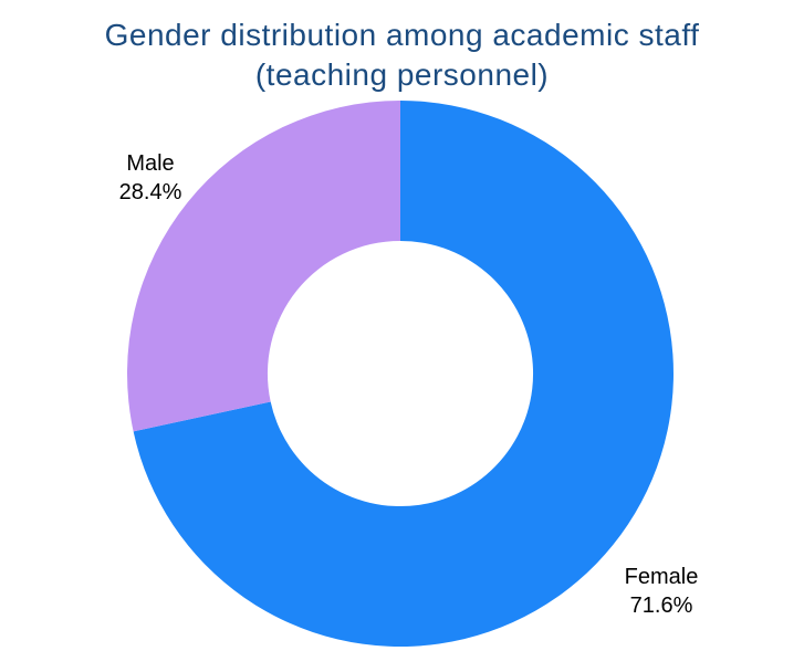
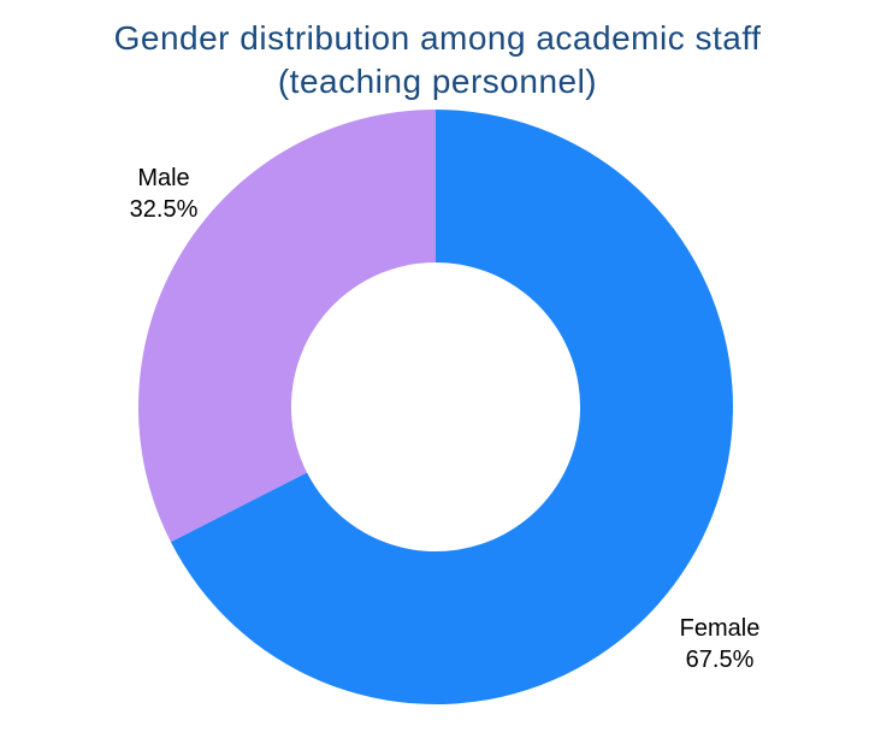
Female: 71.6% -> 67.5%
Male: 28.4% -> 32.5%
